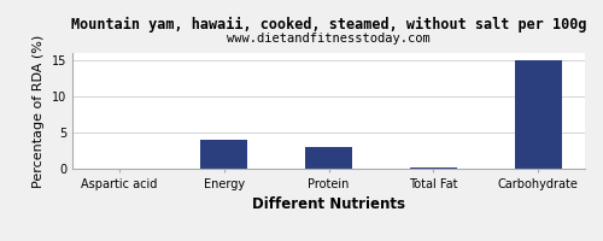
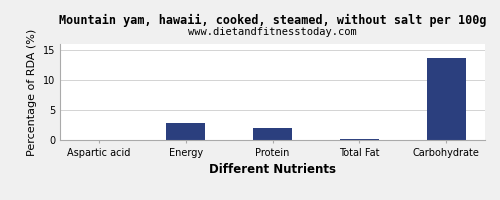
Energy: 4.0 -> 2.8
Protein: 3.0 -> 2.0
Carbohydrate: 15.0 -> 13.6
